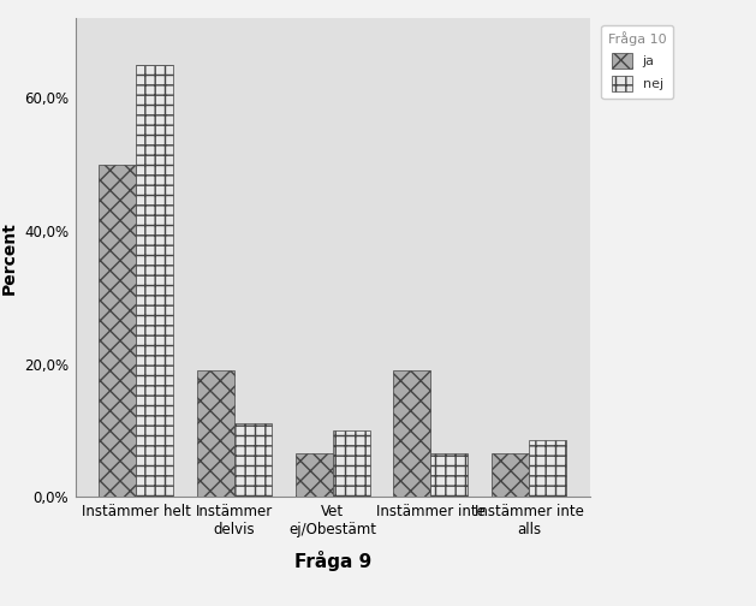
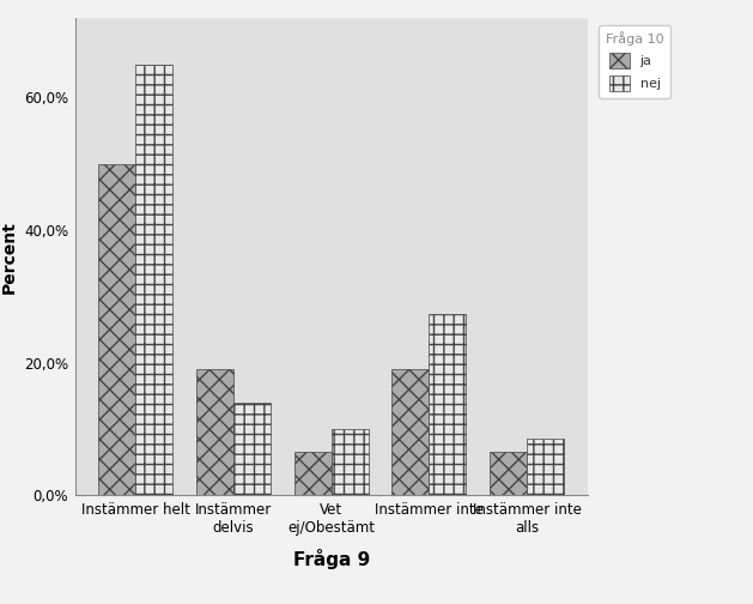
nej/Instämmer delvis: 11,0% -> 14,0%
nej/Instämmer inte: 6,5% -> 27,4%
